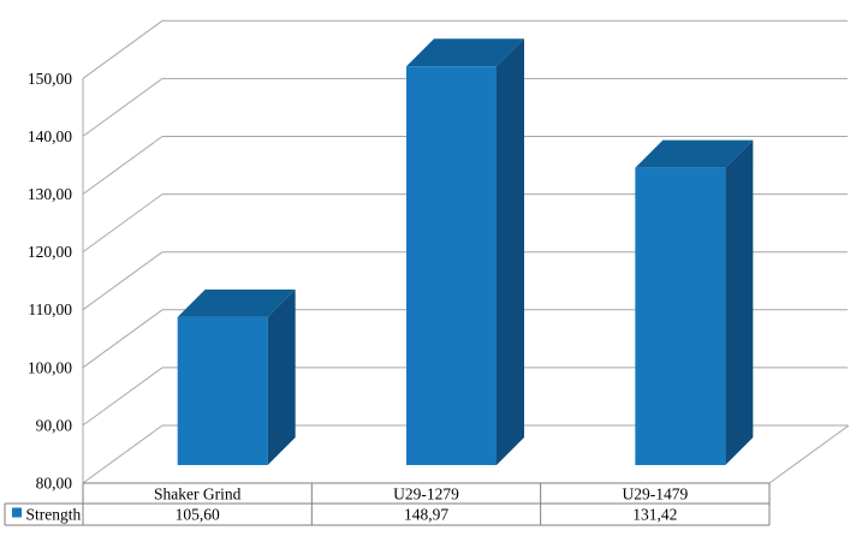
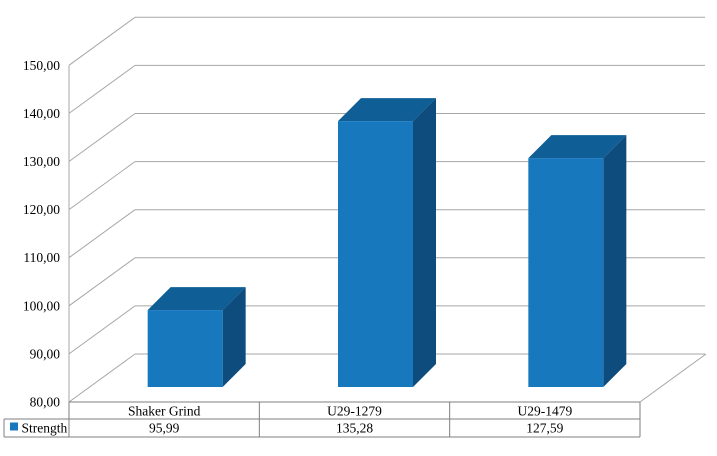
Shaker Grind: 105,60 -> 95,99
U29-1279: 148,97 -> 135,28
U29-1479: 131,42 -> 127,59
